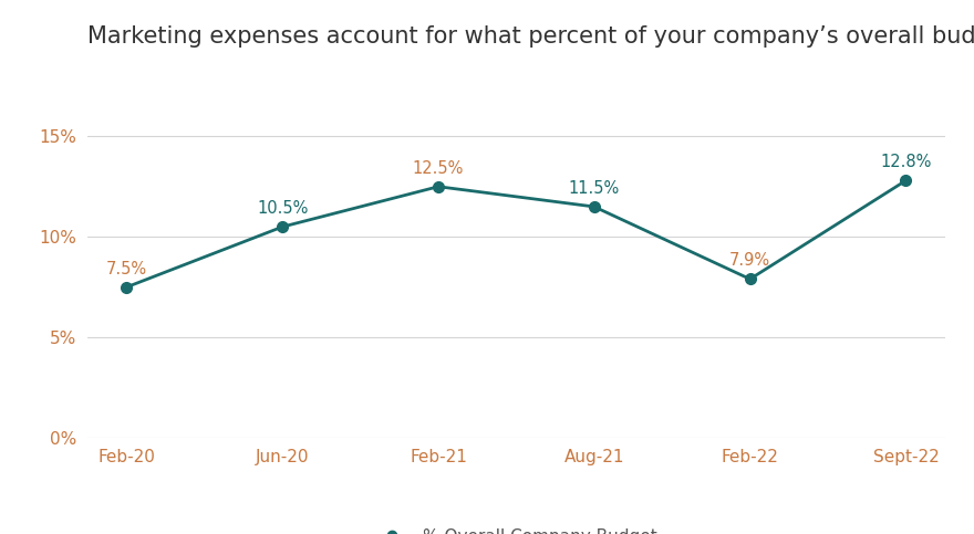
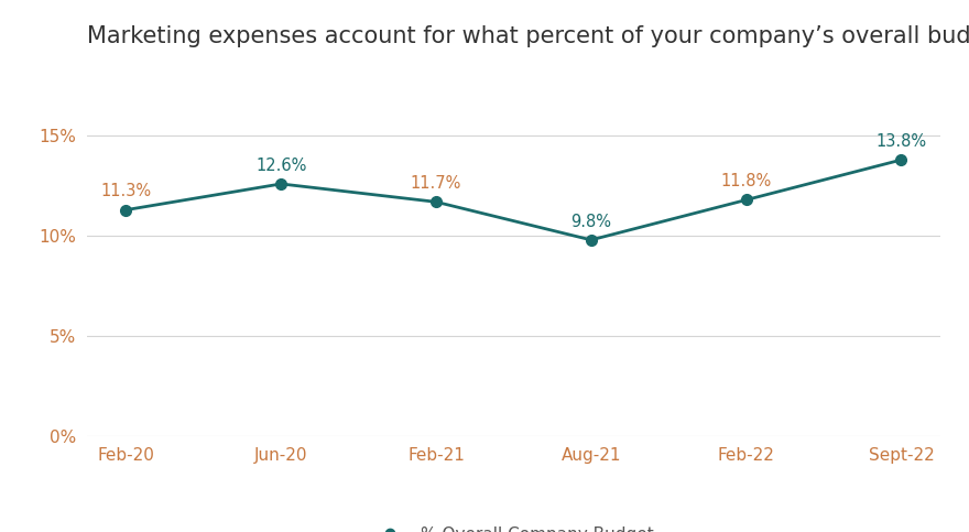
Feb-20: 7.5% -> 11.3%
Jun-20: 10.5% -> 12.6%
Feb-21: 12.5% -> 11.7%
Aug-21: 11.5% -> 9.8%
Feb-22: 7.9% -> 11.8%
Sept-22: 12.8% -> 13.8%
